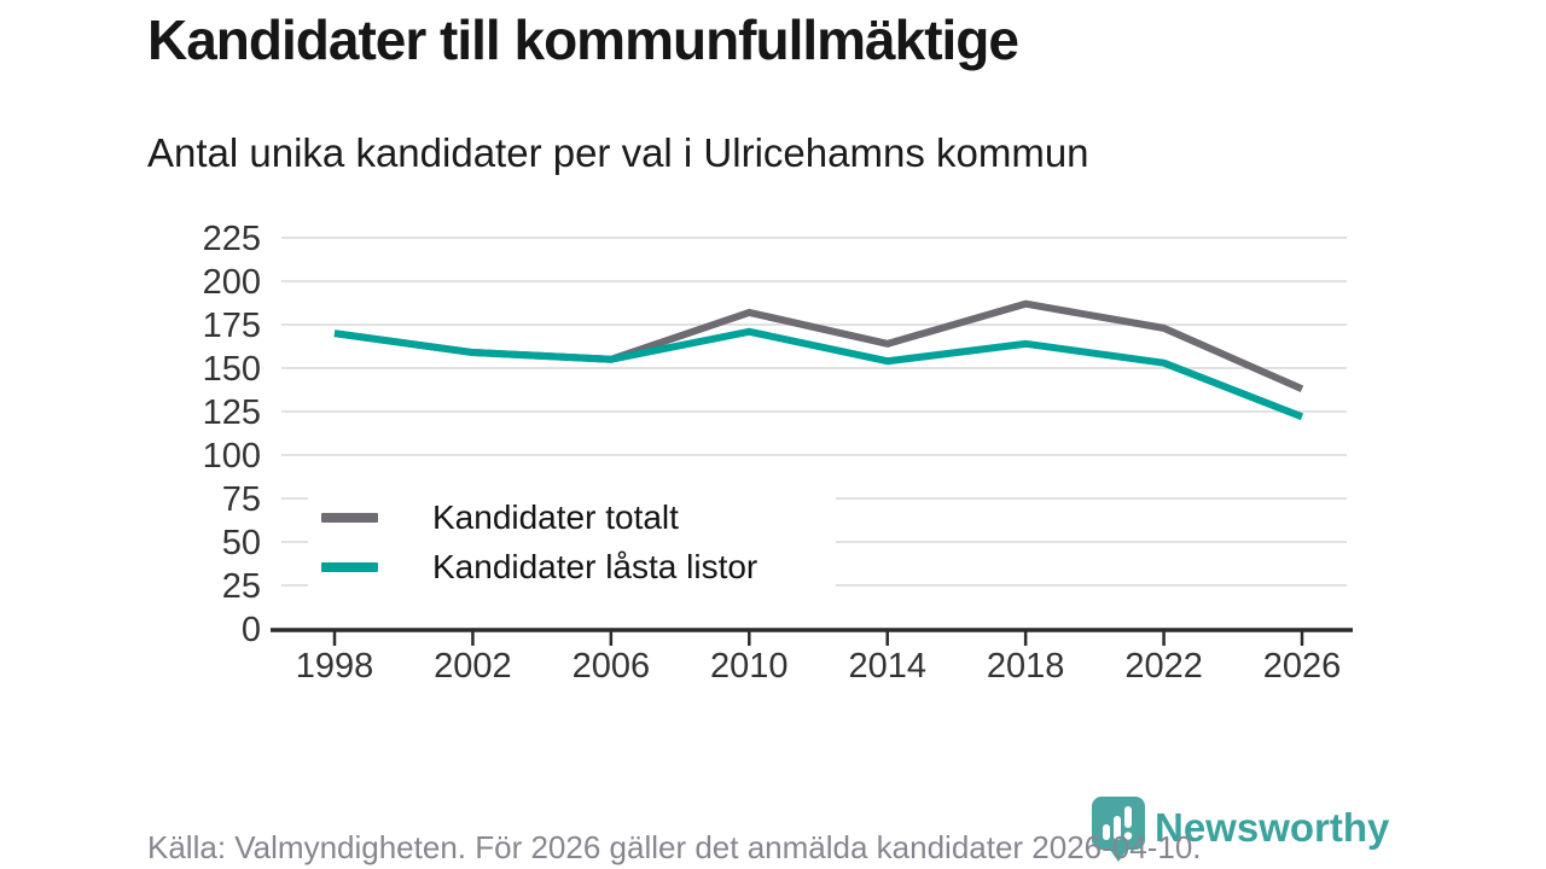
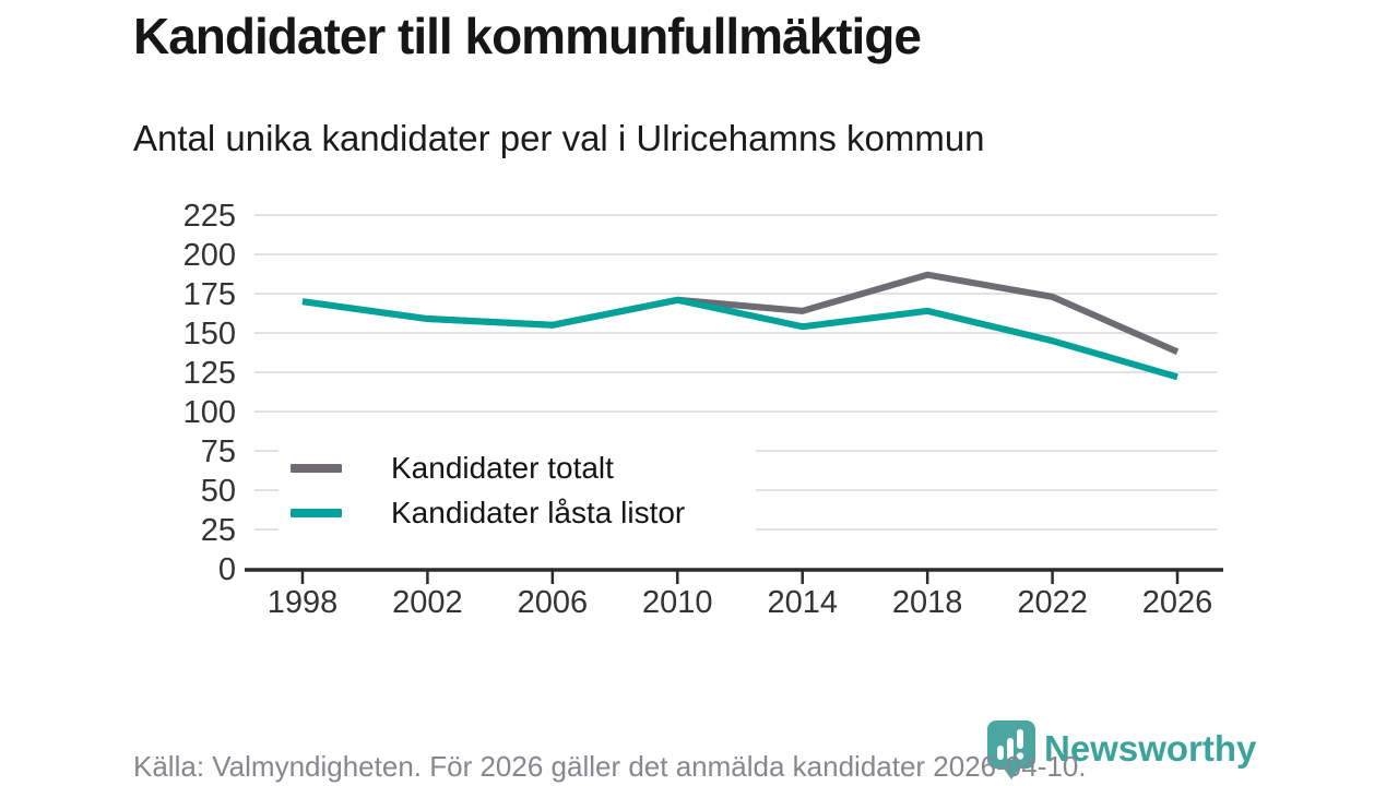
Kandidater totalt/2010: 182 -> 171
Kandidater låsta listor/2022: 153 -> 145
